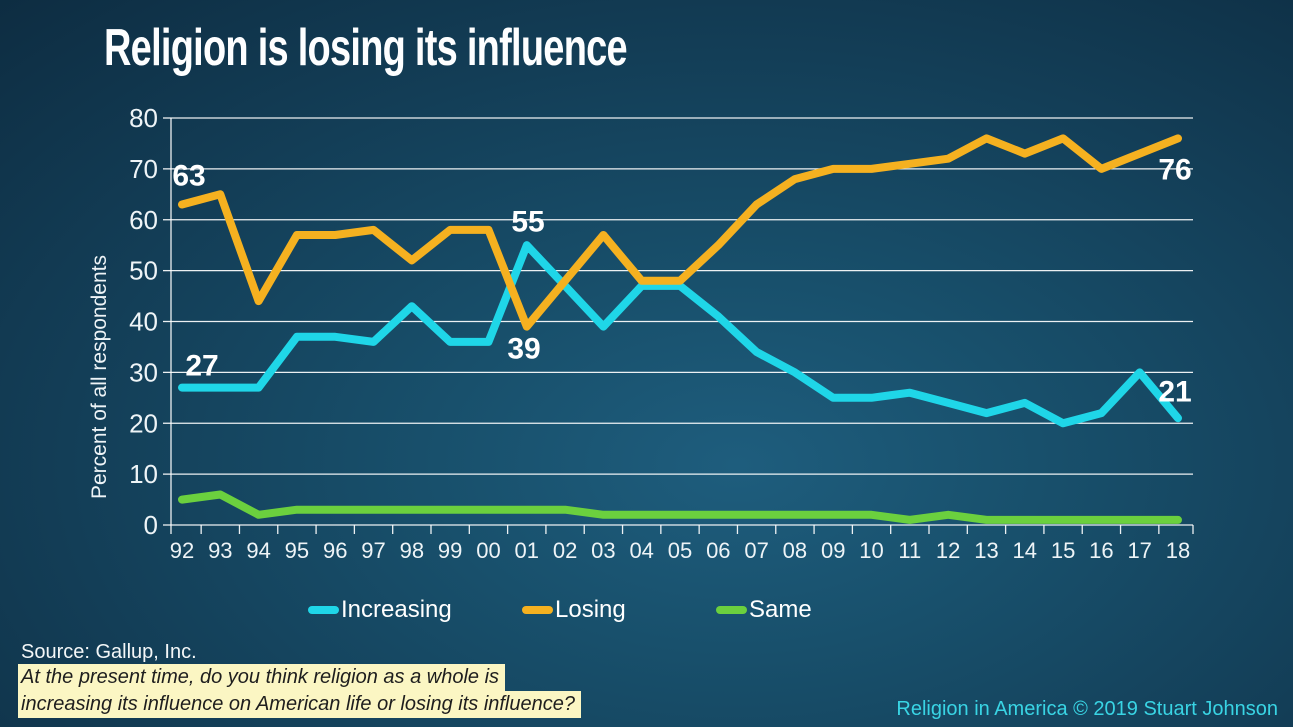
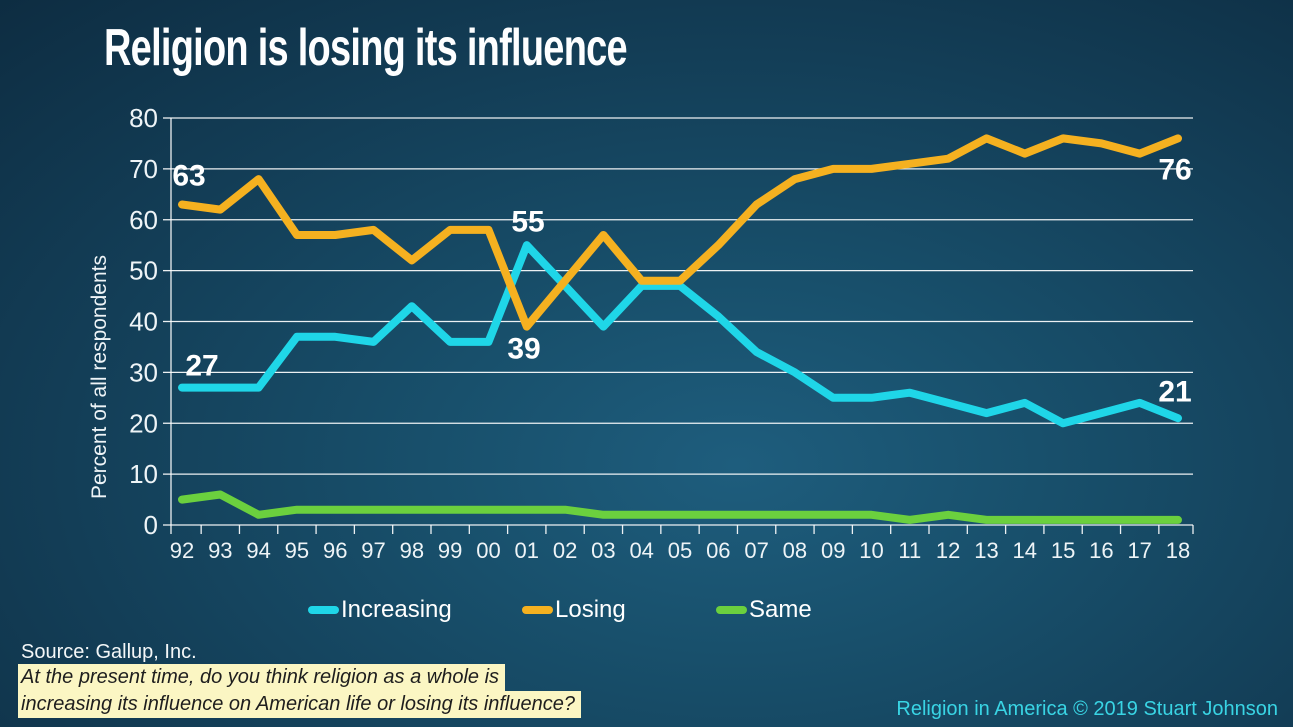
Losing/93: 65 -> 62
Losing/94: 44 -> 68
Losing/16: 70 -> 75
Increasing/17: 30 -> 24
